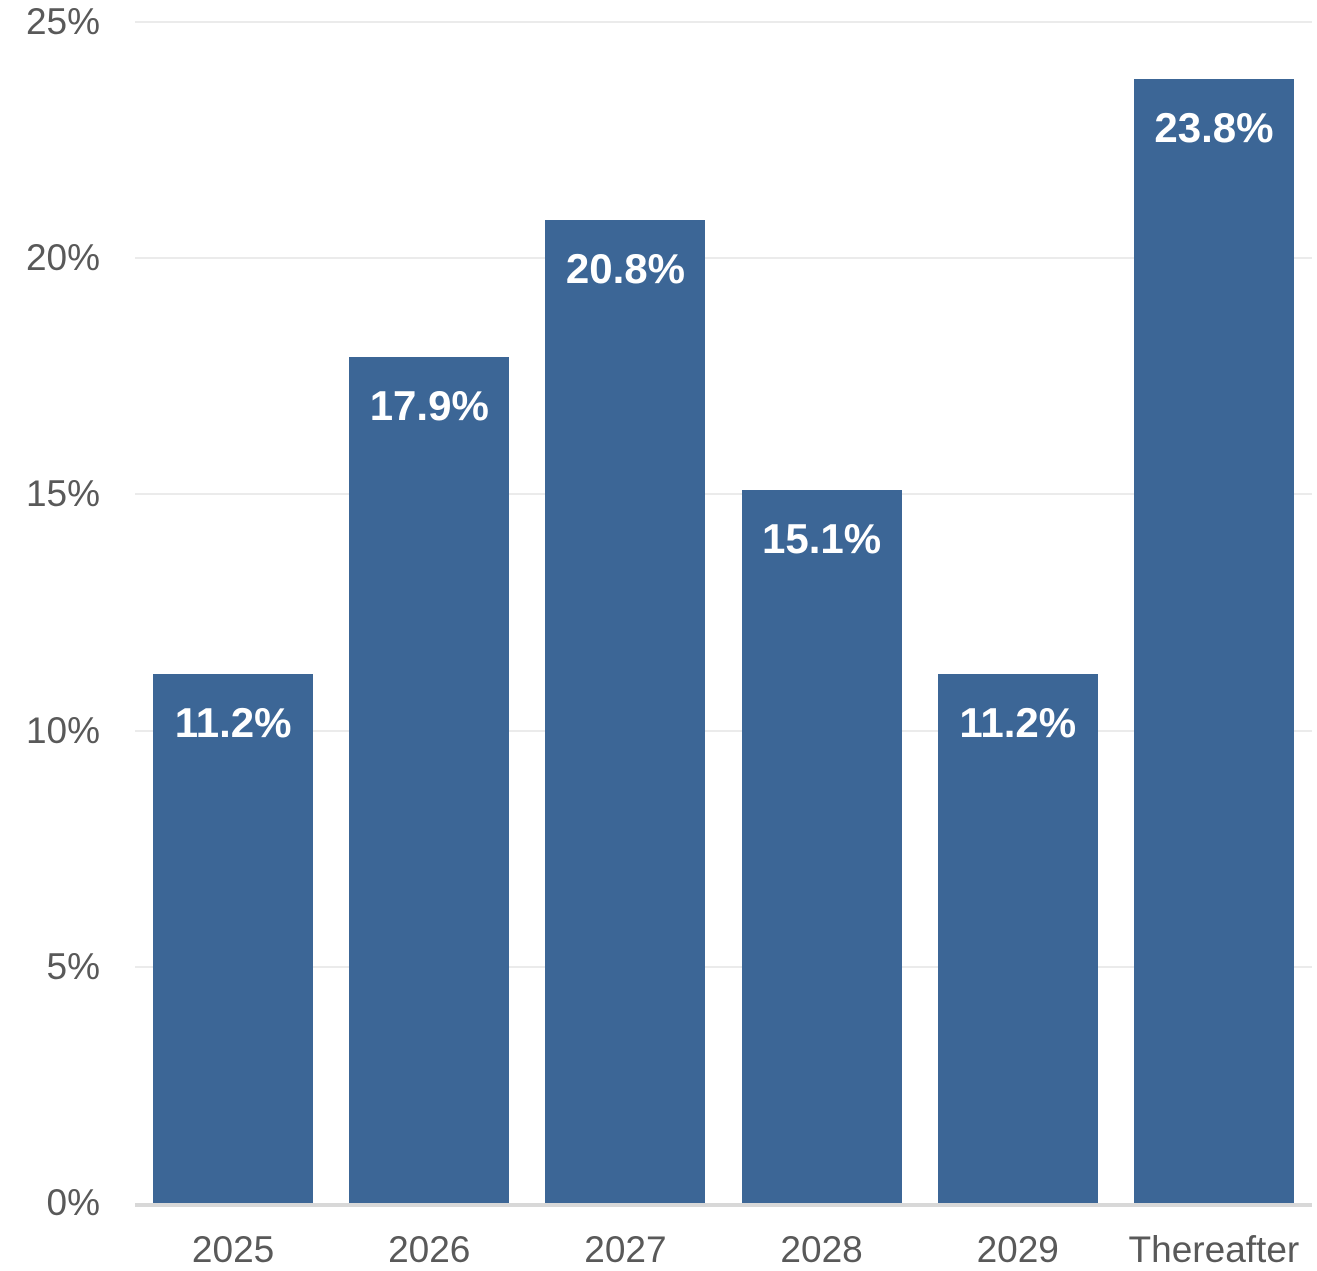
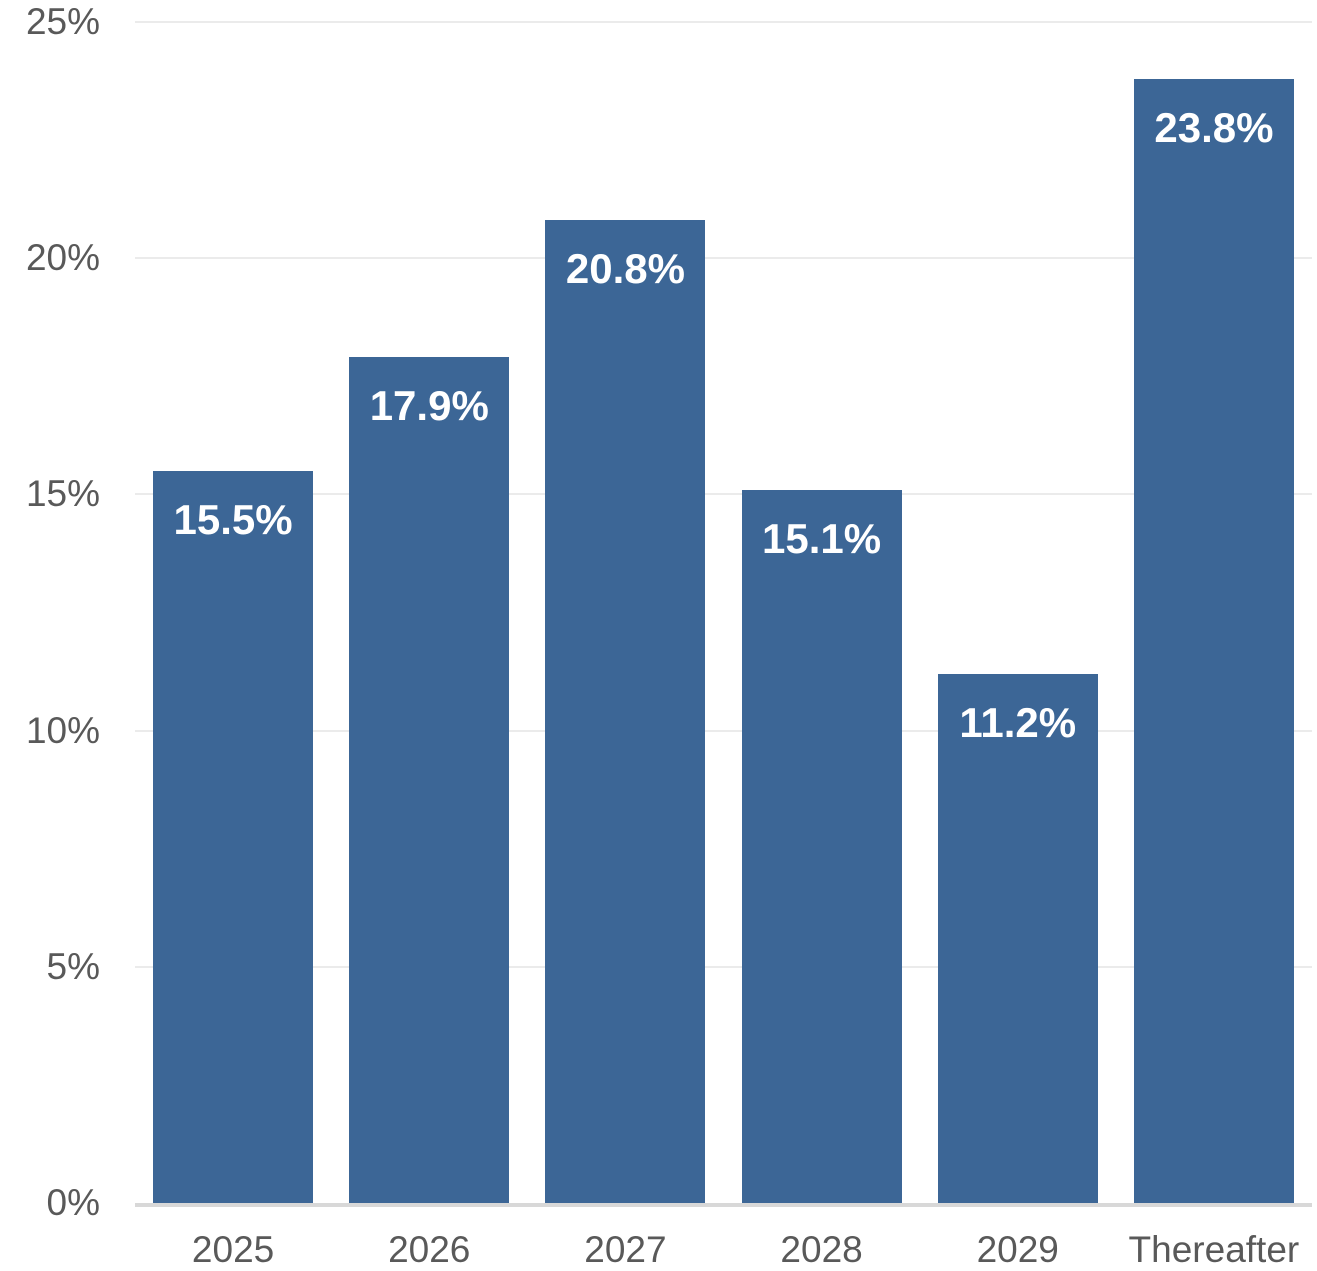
2025: 11.2% -> 15.5%
